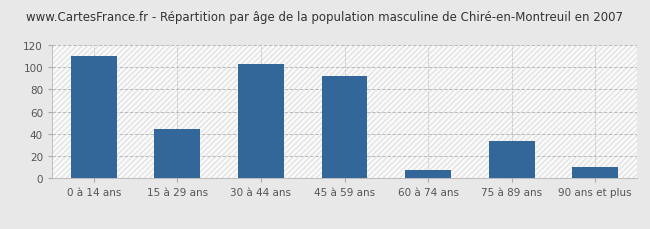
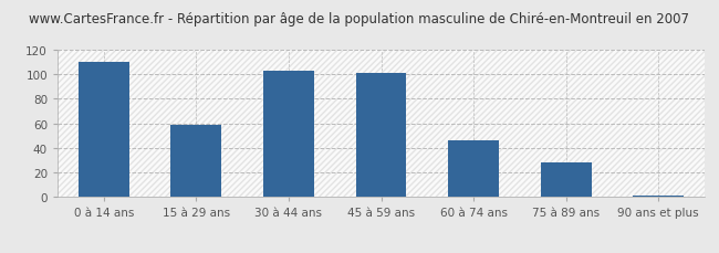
15 à 29 ans: 44 -> 59
45 à 59 ans: 92 -> 101
60 à 74 ans: 8 -> 46
75 à 89 ans: 34 -> 28
90 ans et plus: 10 -> 1
